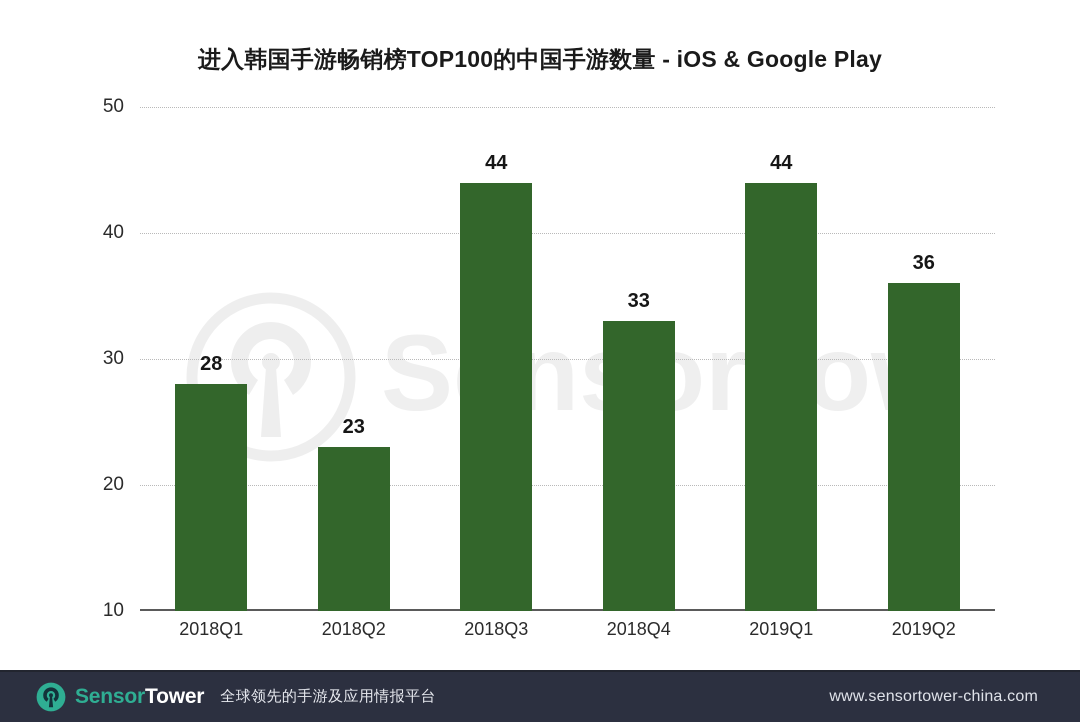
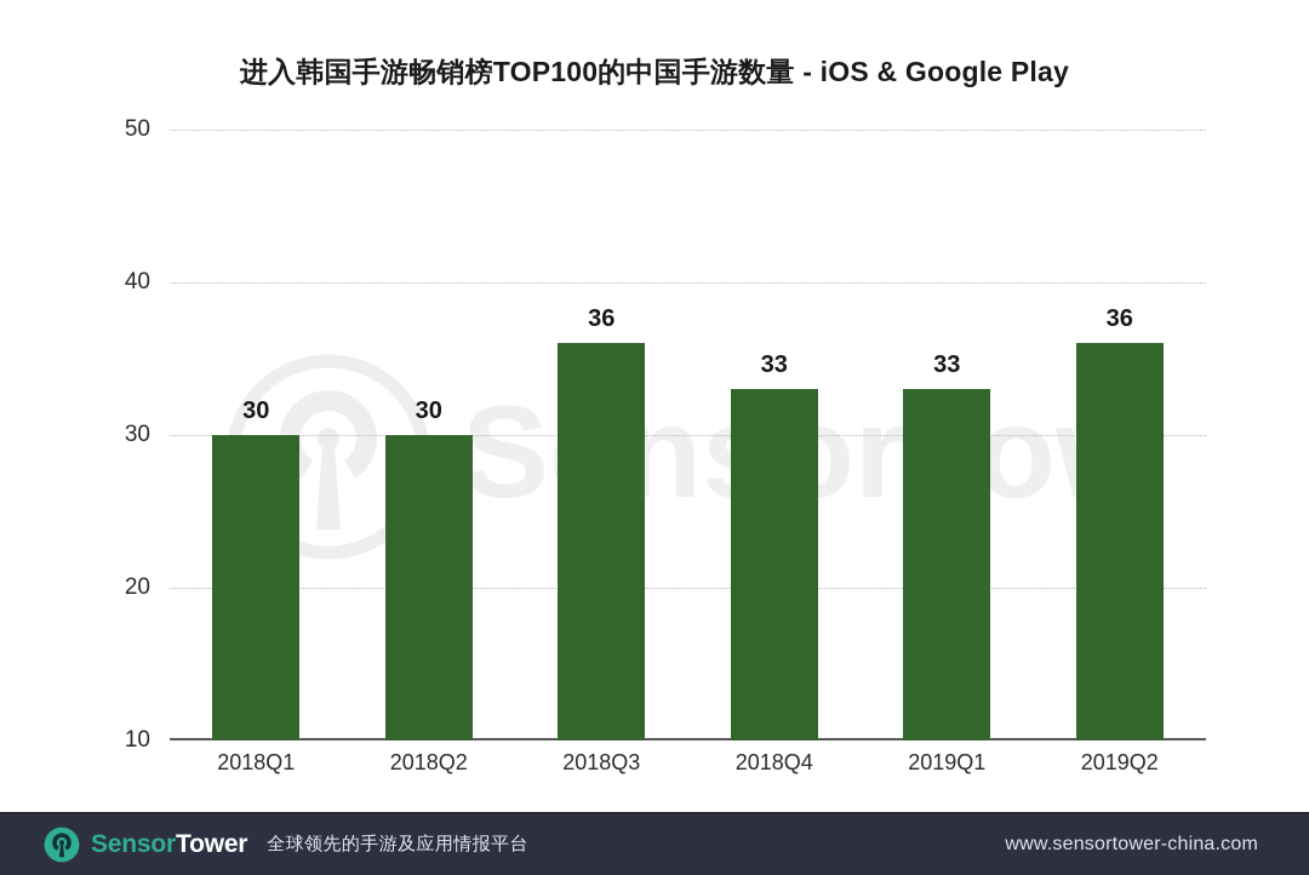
2018Q1: 28 -> 30
2018Q2: 23 -> 30
2018Q3: 44 -> 36
2019Q1: 44 -> 33
